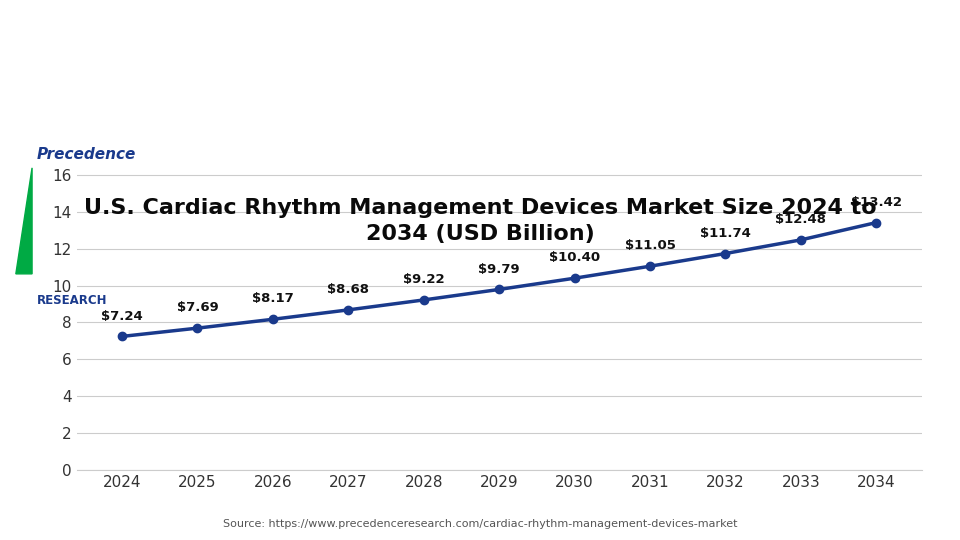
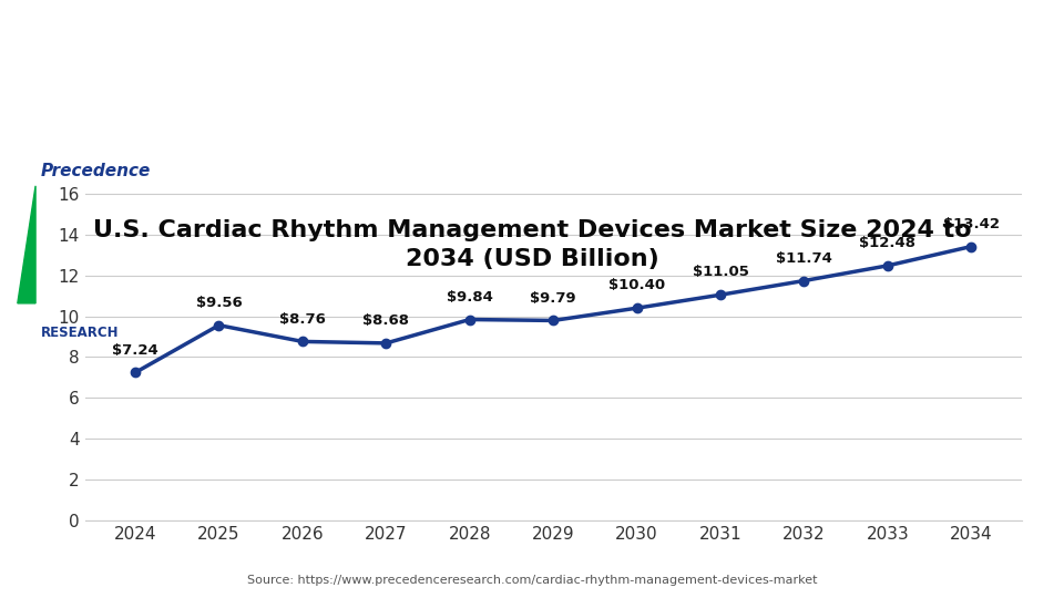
2025: $7.69 -> $9.56
2026: $8.17 -> $8.76
2028: $9.22 -> $9.84
